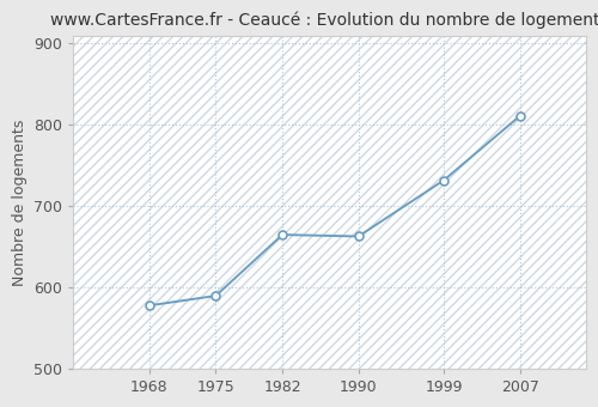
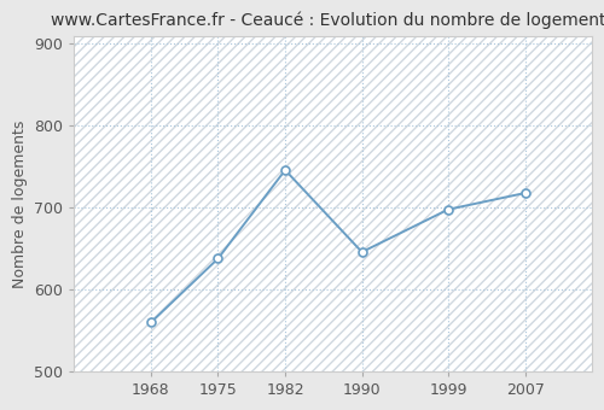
1968: 578 -> 560
1975: 590 -> 638
1982: 665 -> 746
1990: 663 -> 646
1999: 732 -> 698
2007: 811 -> 718
